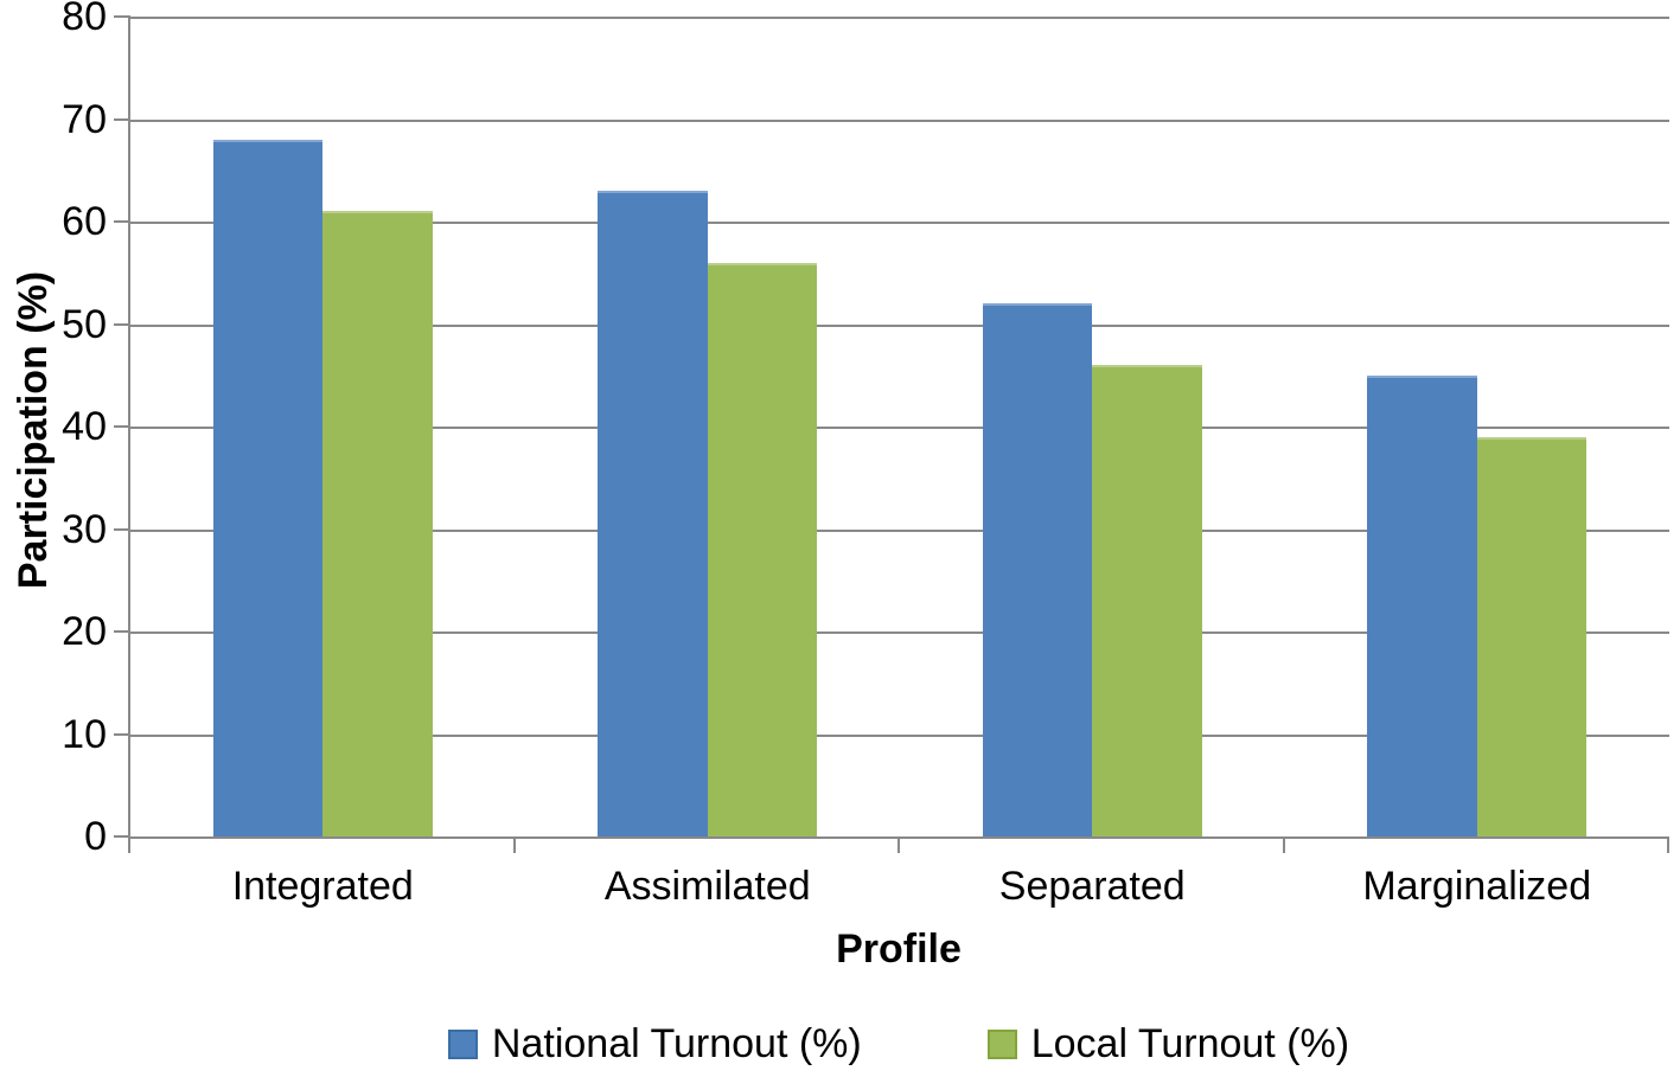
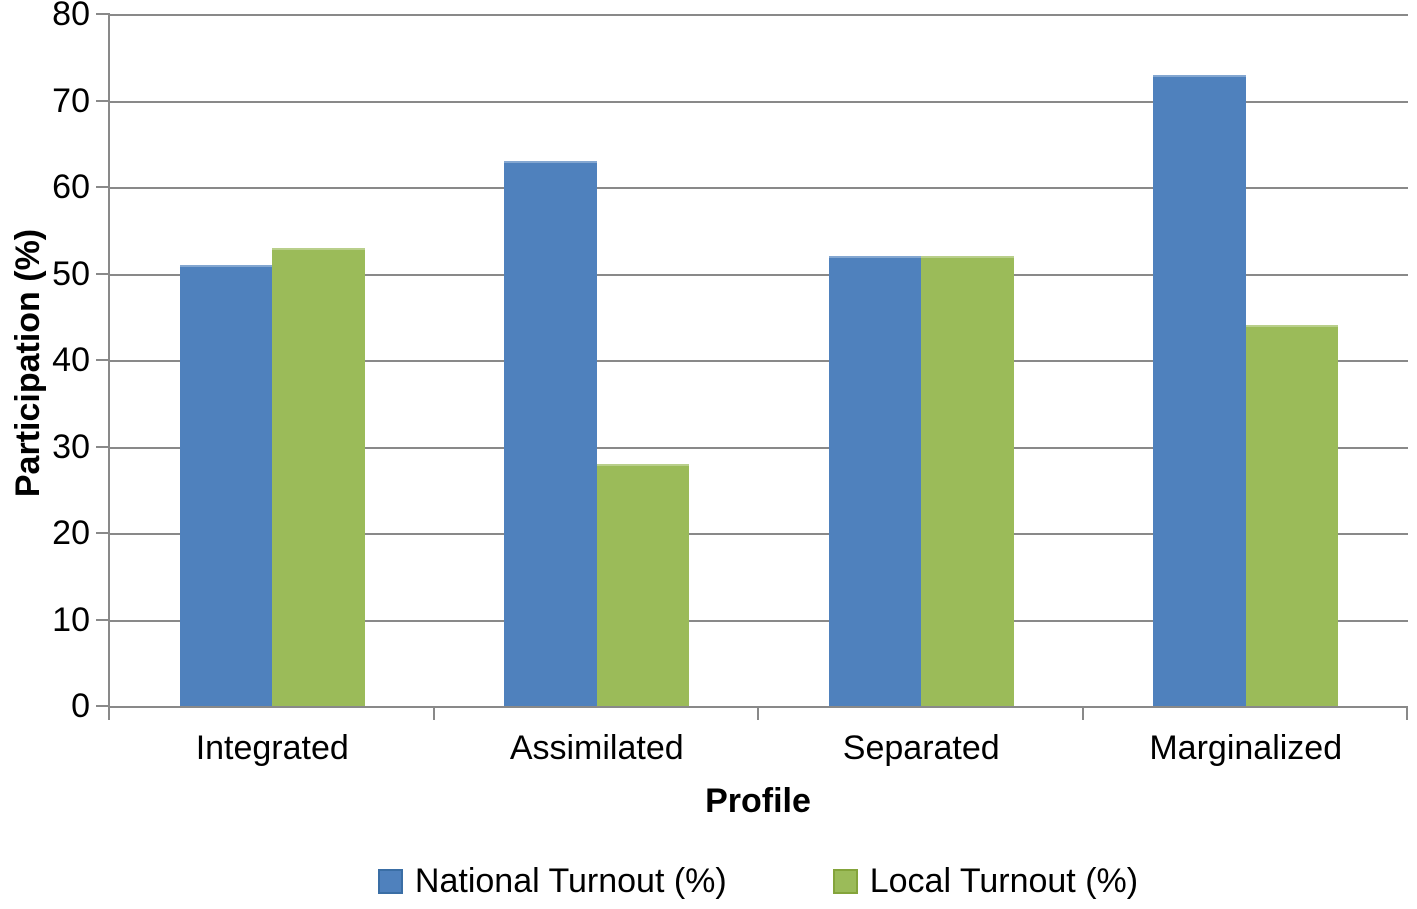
National Turnout (%)/Integrated: 68 -> 51
Local Turnout (%)/Integrated: 61 -> 53
Local Turnout (%)/Assimilated: 56 -> 28
Local Turnout (%)/Separated: 46 -> 52
National Turnout (%)/Marginalized: 45 -> 73
Local Turnout (%)/Marginalized: 39 -> 44
